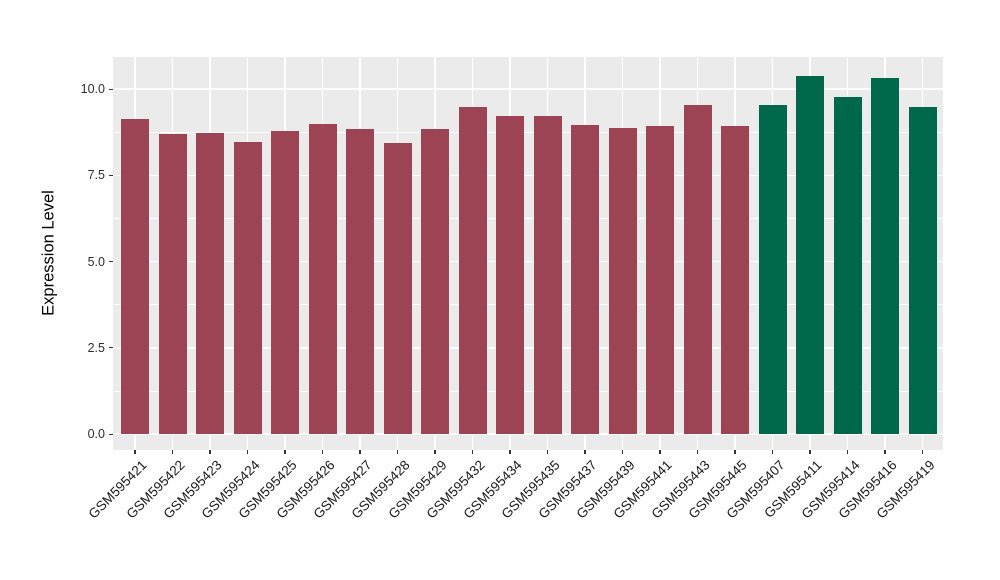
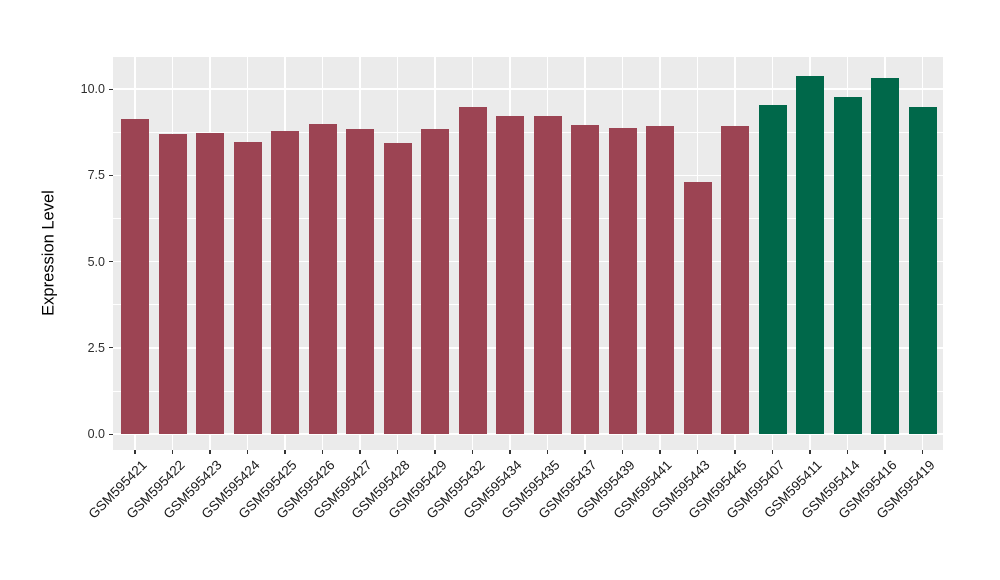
GSM595443: 9.6 -> 7.3
